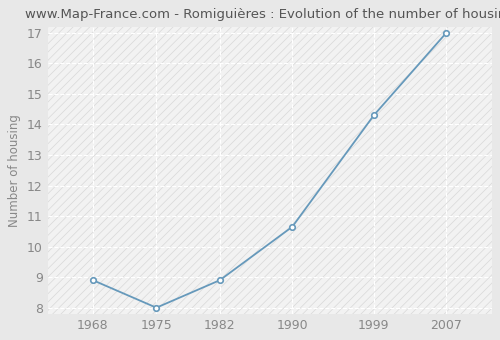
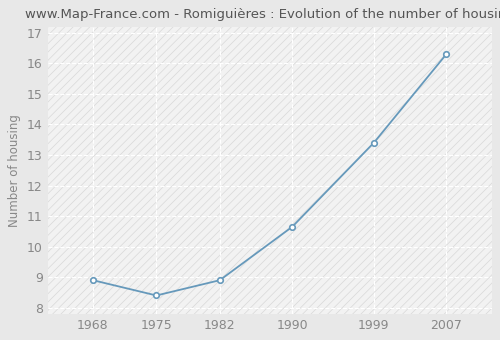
1975: 8.00 -> 8.40
1999: 14.30 -> 13.40
2007: 17.00 -> 16.30
